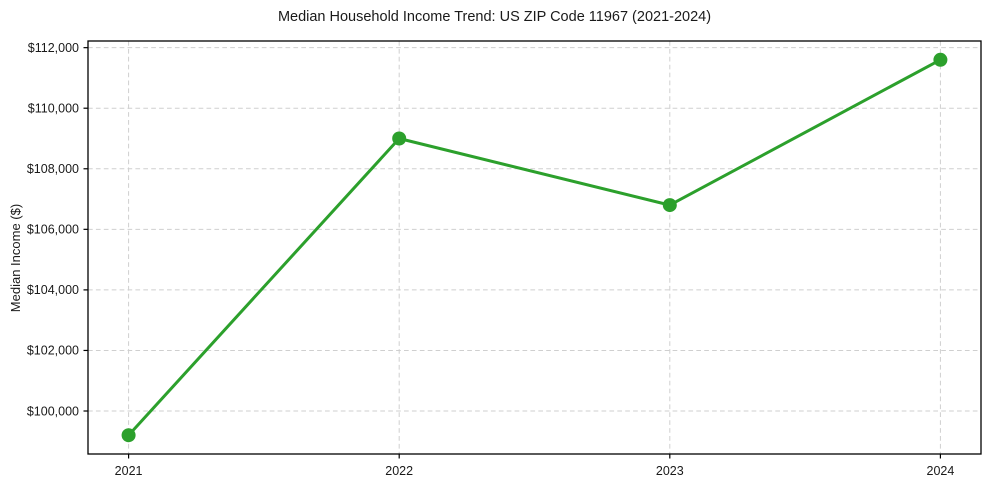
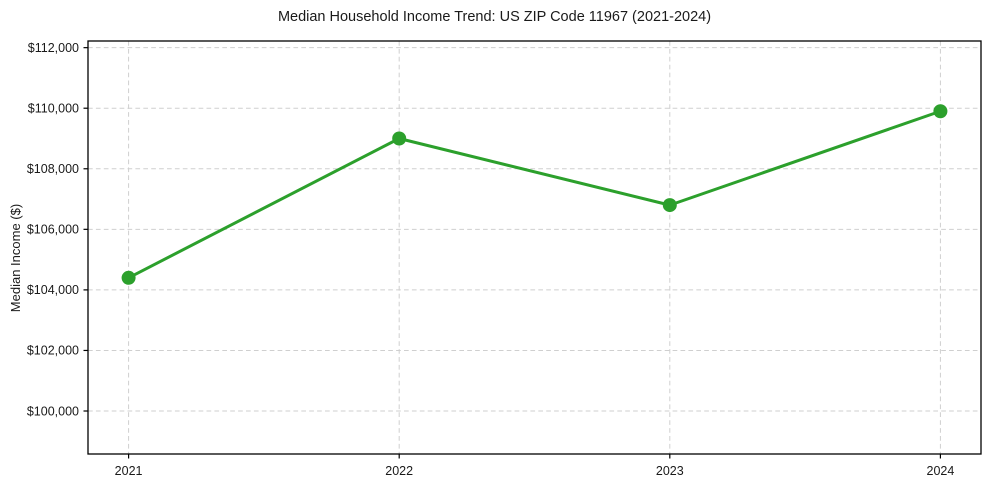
2021: $99200 -> $104400
2024: $111600 -> $109900
